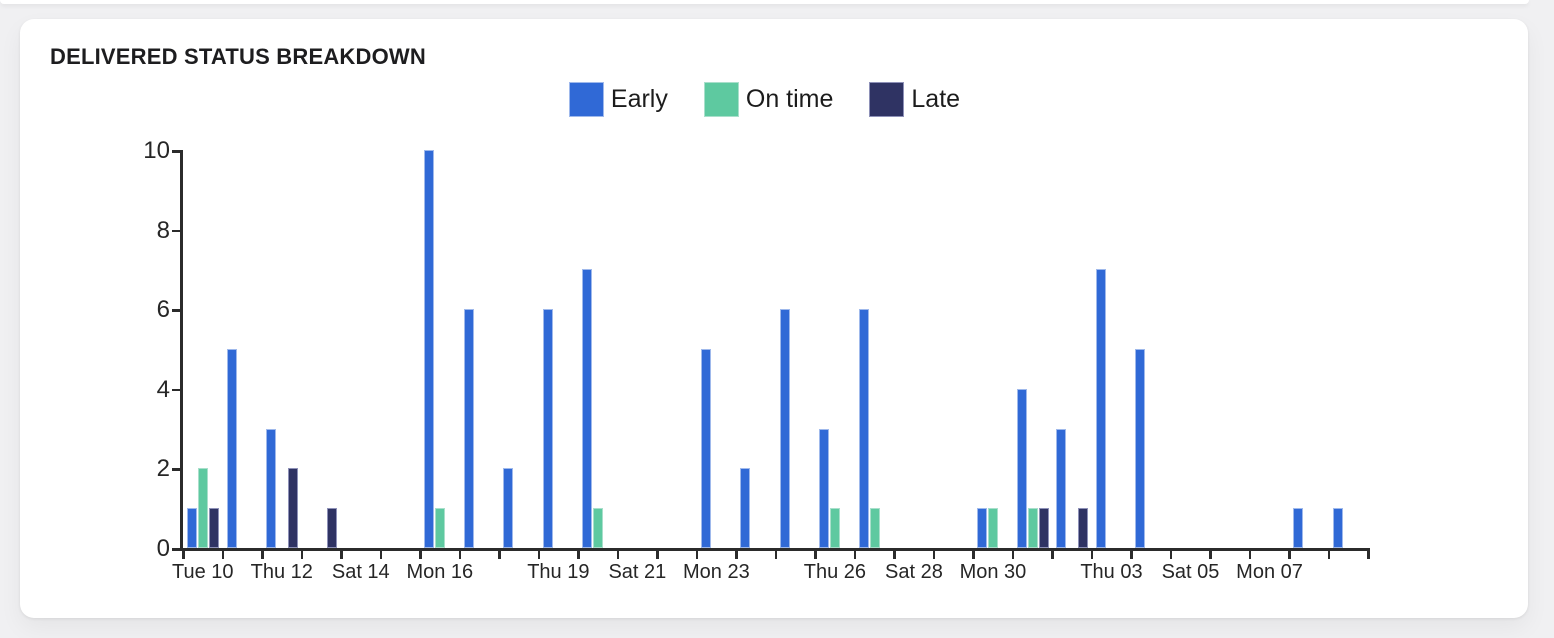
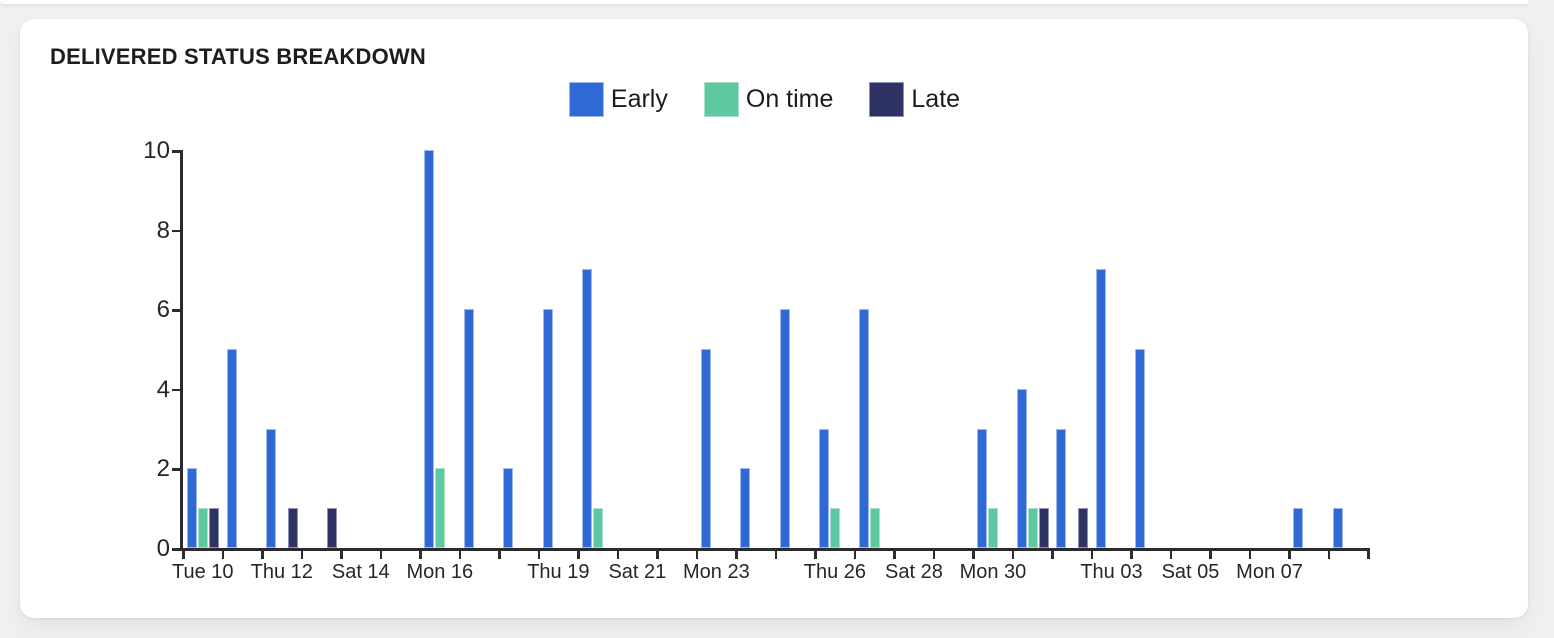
Early/Tue 10: 1 -> 2
On time/Tue 10: 2 -> 1
Late/Thu 12: 2 -> 1
On time/Mon 16: 1 -> 2
Early/Mon 30: 1 -> 3
